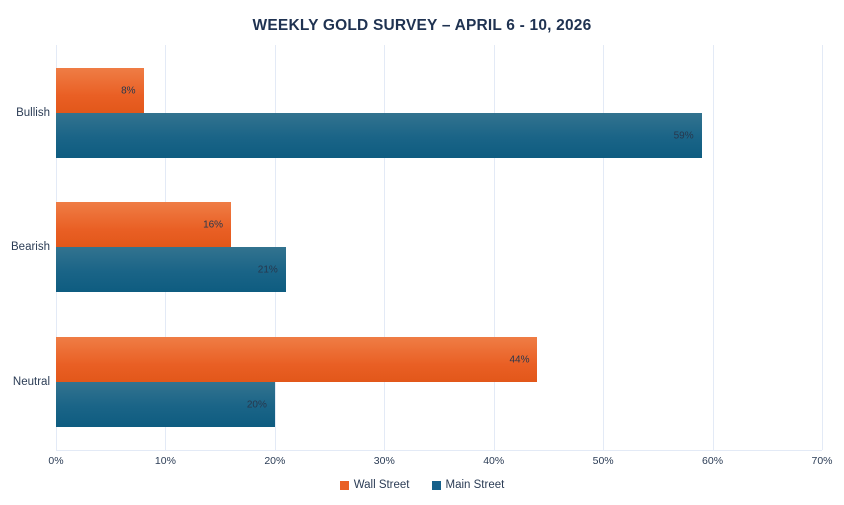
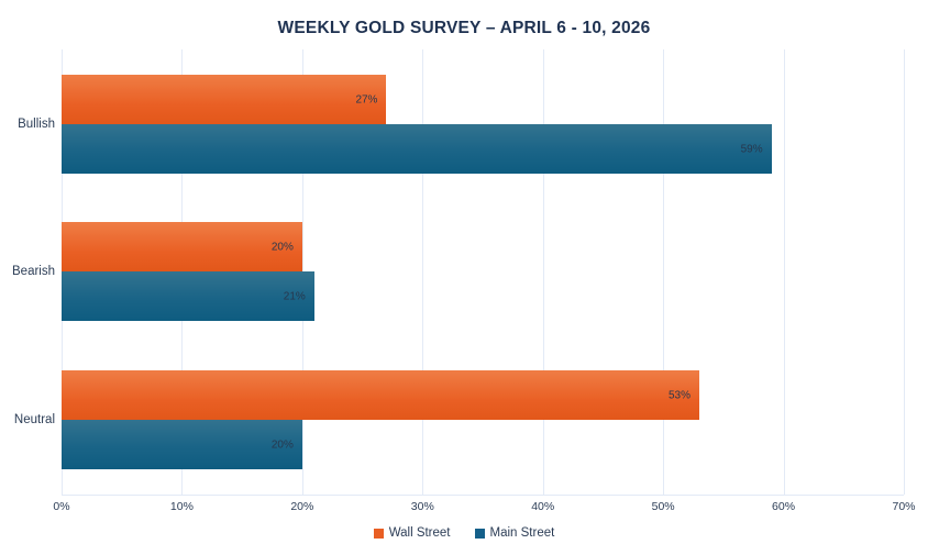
Wall Street/Bullish: 8% -> 27%
Wall Street/Bearish: 16% -> 20%
Wall Street/Neutral: 44% -> 53%
